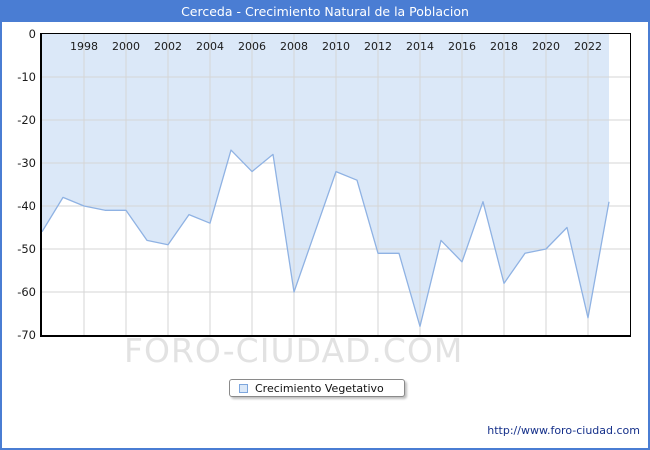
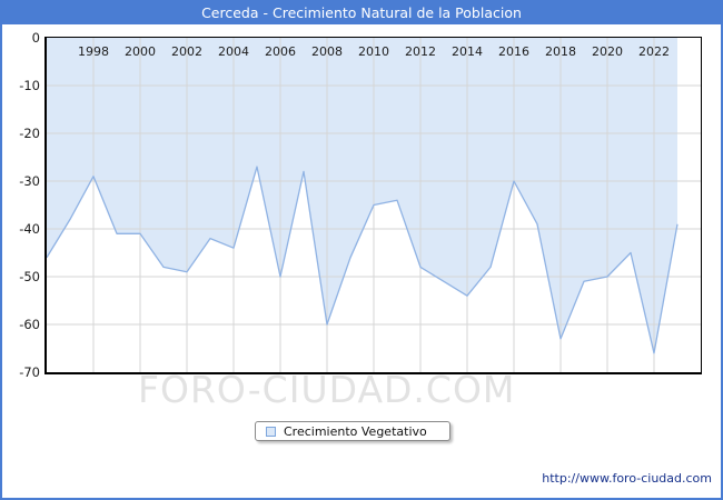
1998: -40 -> -29
2006: -32 -> -50
2010: -32 -> -35
2012: -51 -> -48
2014: -68 -> -54
2016: -53 -> -30
2018: -58 -> -63
